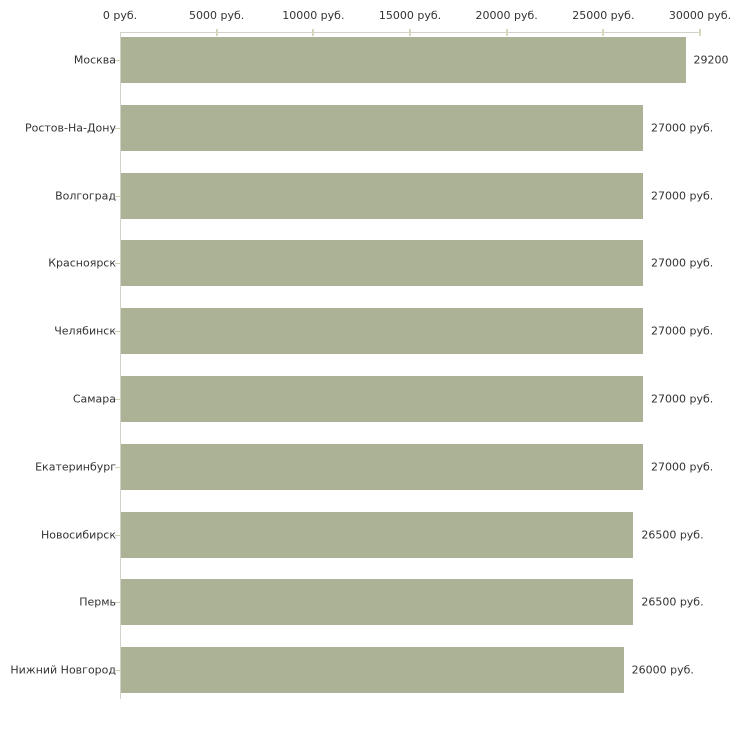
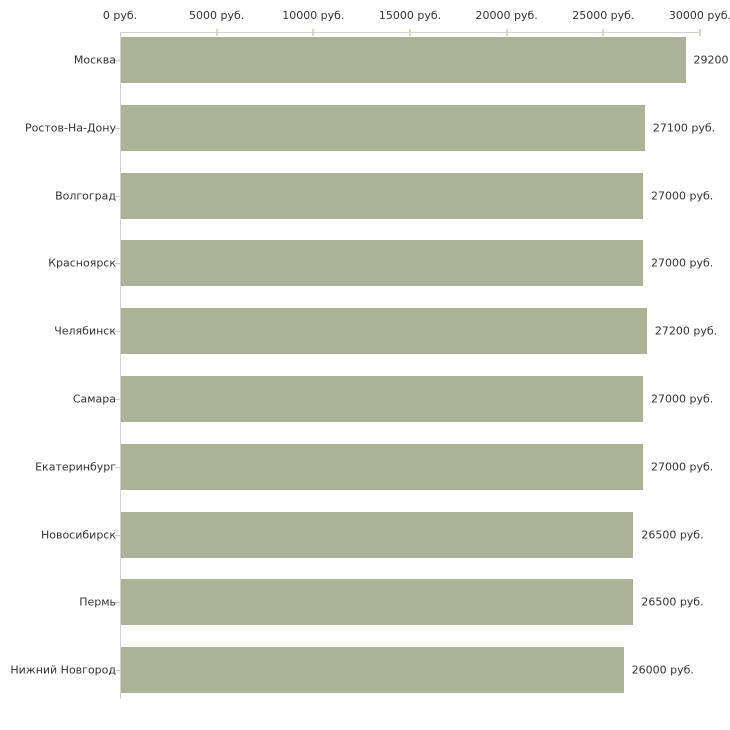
Ростов-На-Дону: 27000 -> 27100
Челябинск: 27000 -> 27200
